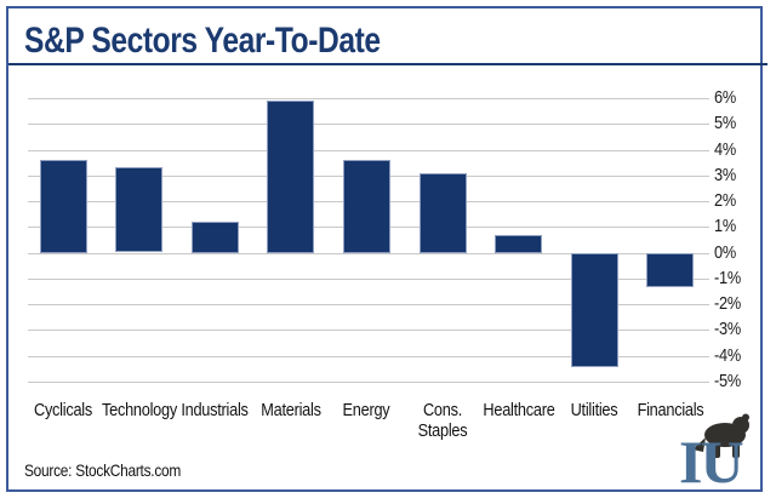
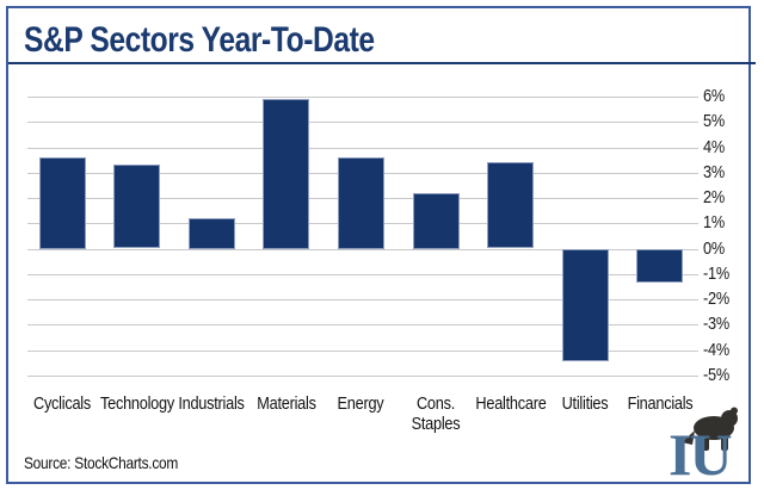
Cons. Staples: 3.1% -> 2.2%
Healthcare: 0.7% -> 3.4%
